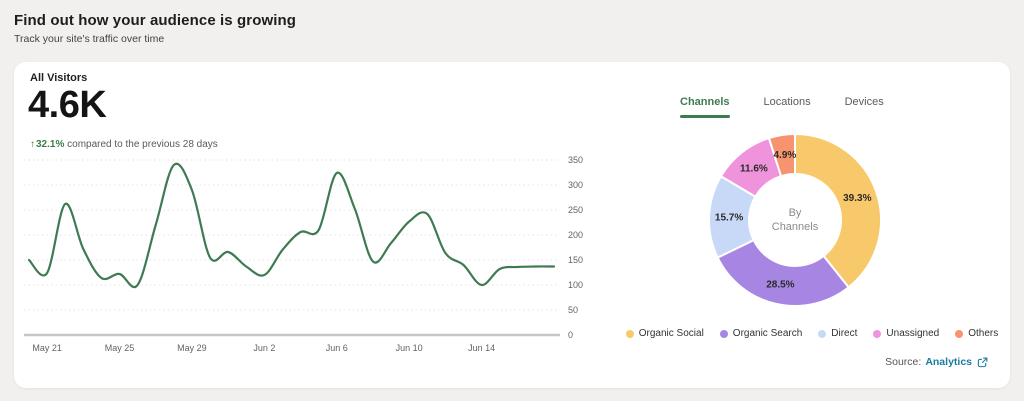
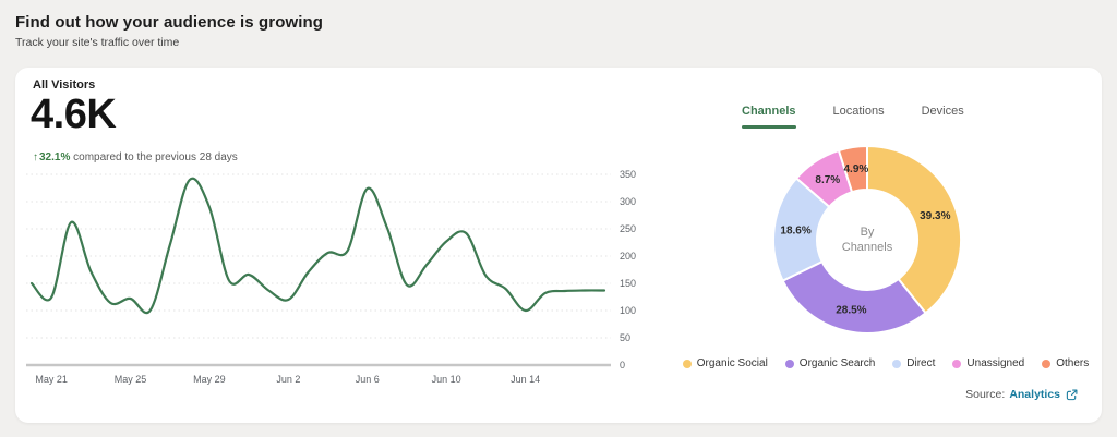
By Channels/Direct: 15.7% -> 18.6%
By Channels/Unassigned: 11.6% -> 8.7%
